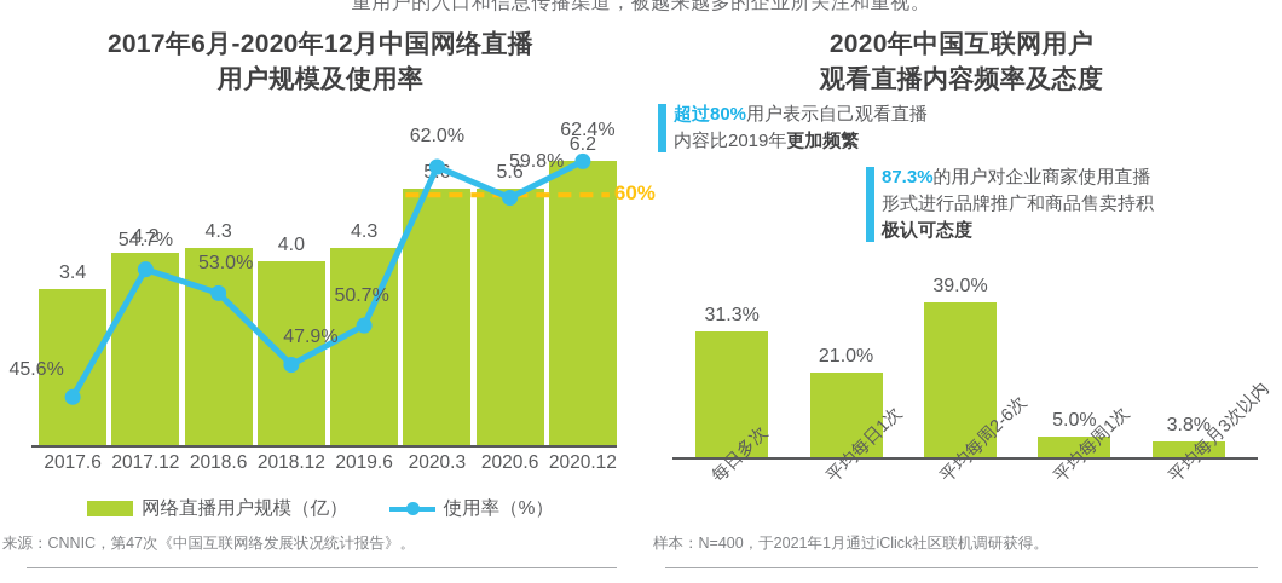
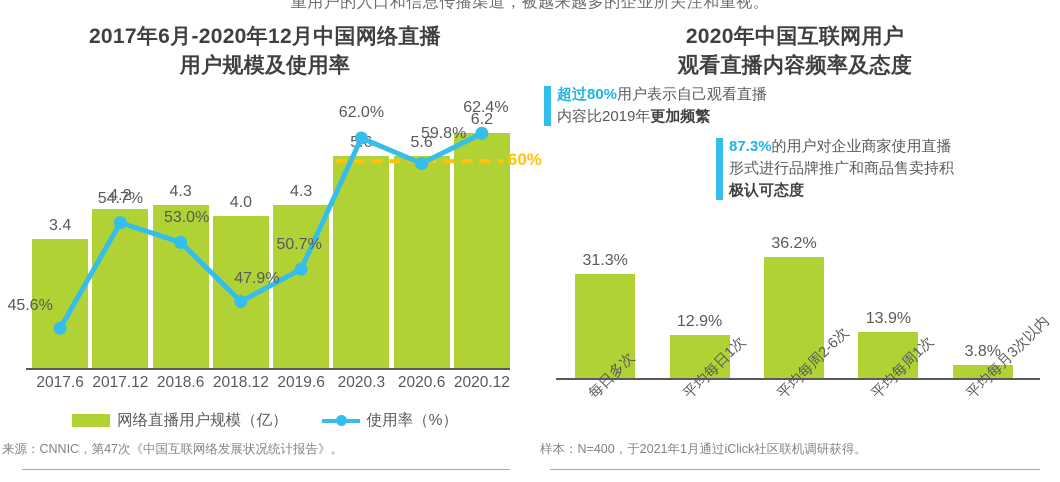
2020年中国互联网用户观看直播内容频率及态度/平均每日1次: 21.0% -> 12.9%
2020年中国互联网用户观看直播内容频率及态度/平均每周2-6次: 39.0% -> 36.2%
2020年中国互联网用户观看直播内容频率及态度/平均每周1次: 5.0% -> 13.9%
